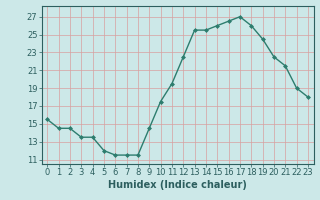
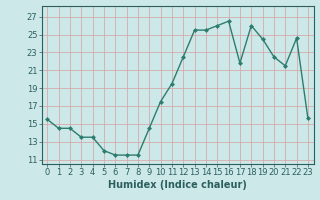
17: 27.0 -> 21.8
22: 19.0 -> 24.6
23: 18.0 -> 15.6
